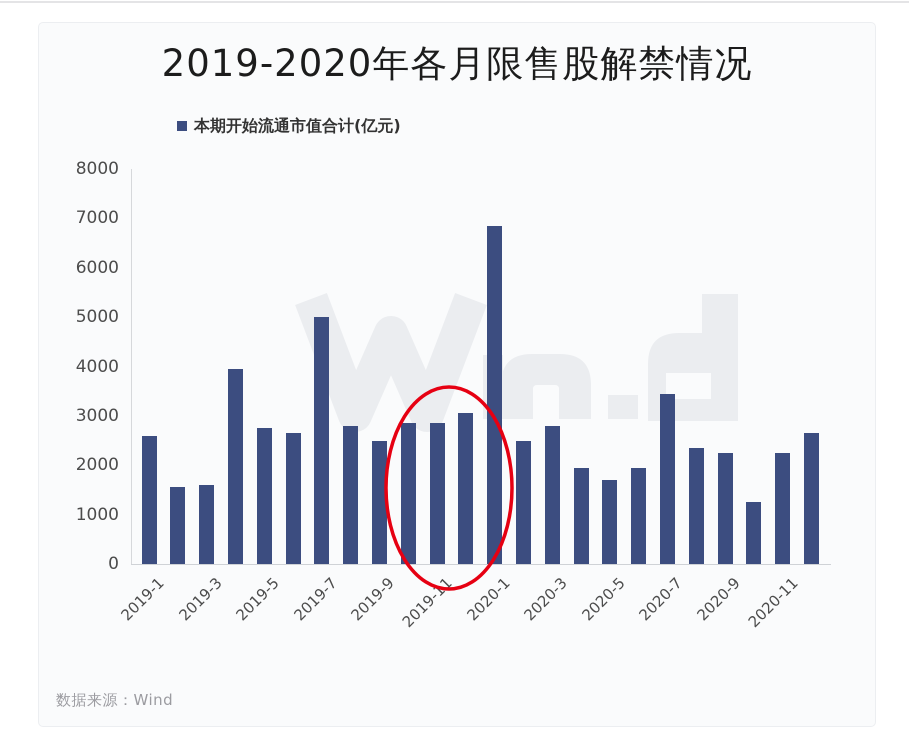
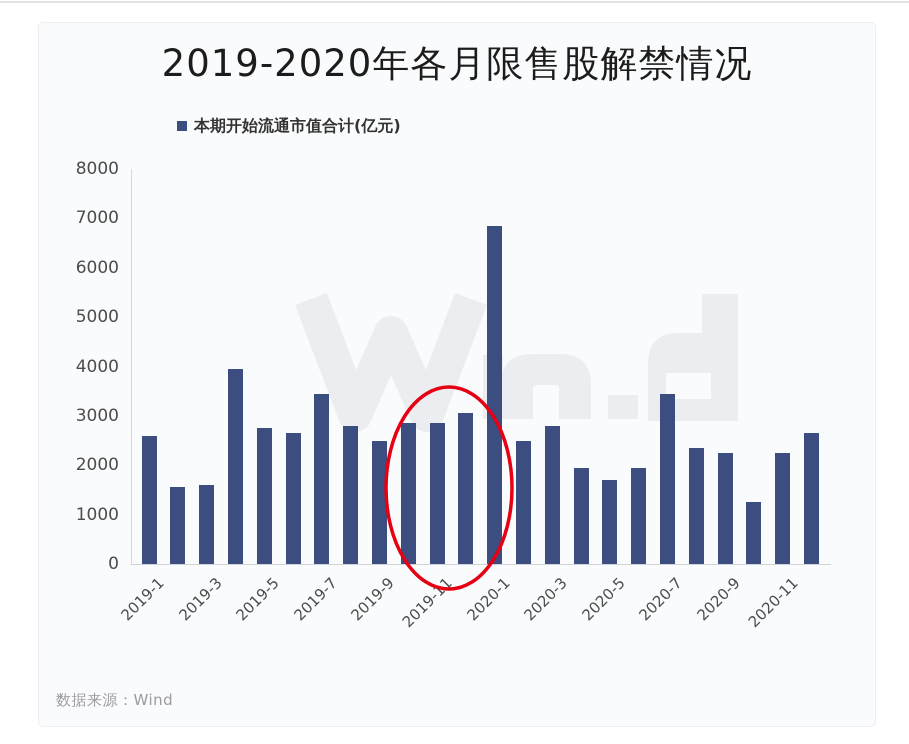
2019-7: 5000 -> 3400
